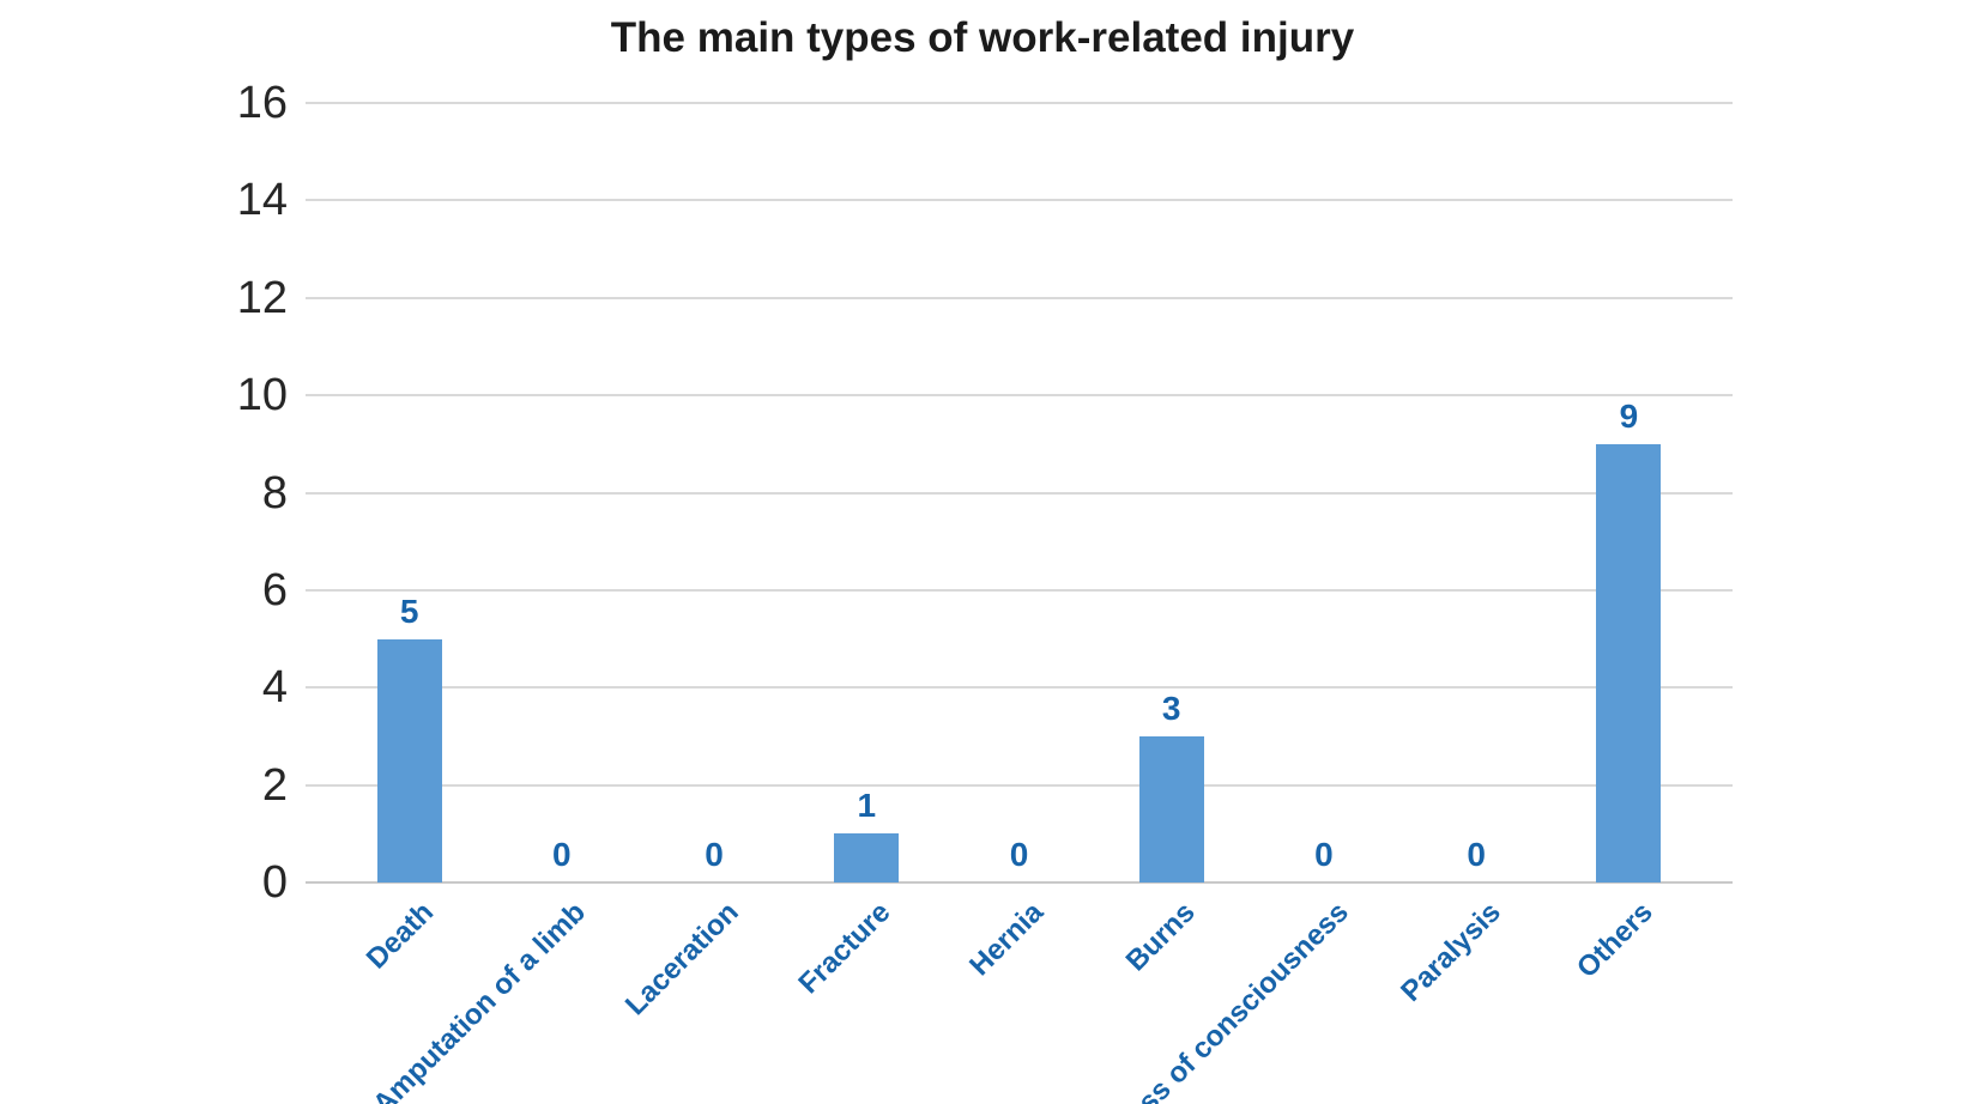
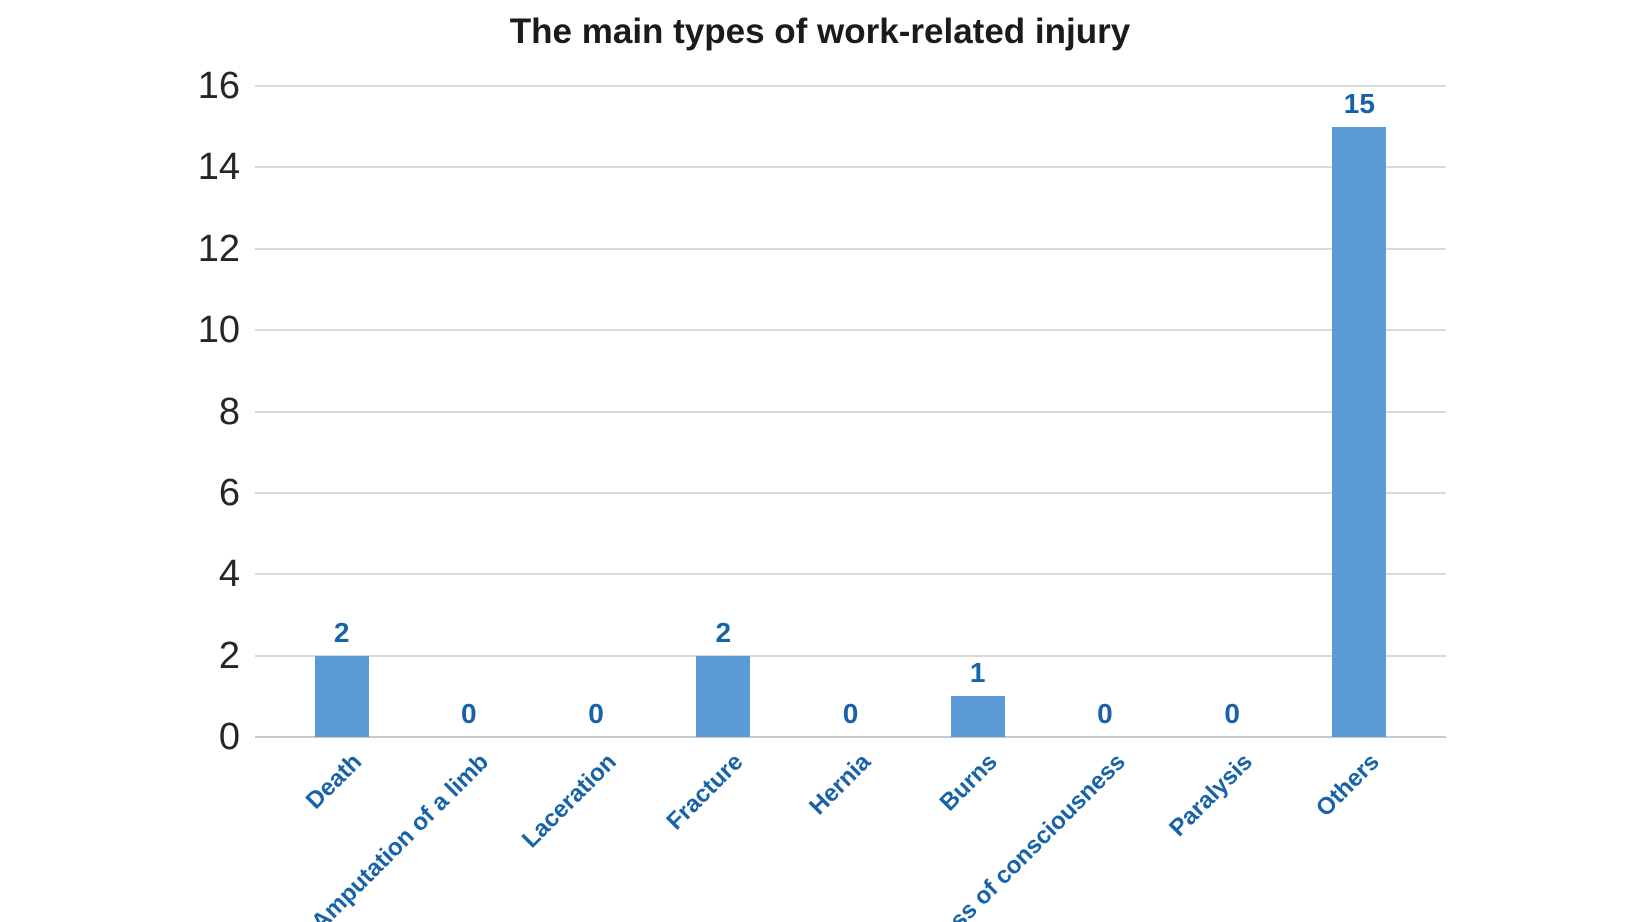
Death: 5 -> 2
Fracture: 1 -> 2
Burns: 3 -> 1
Others: 9 -> 15
